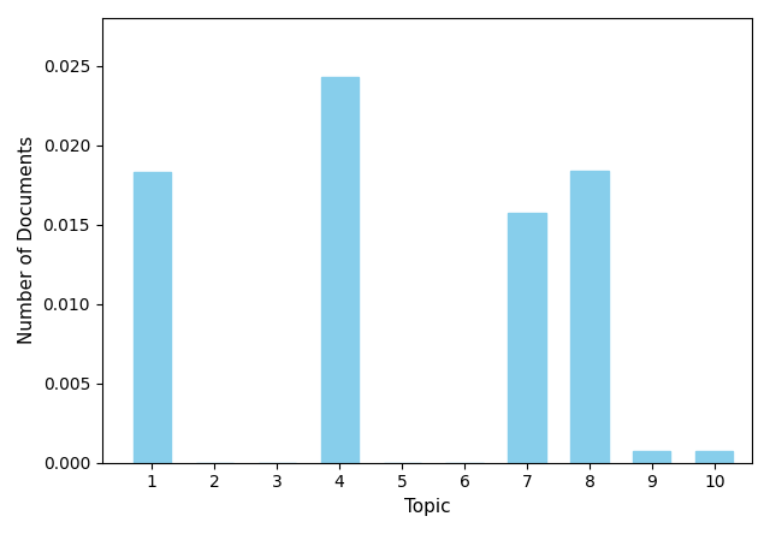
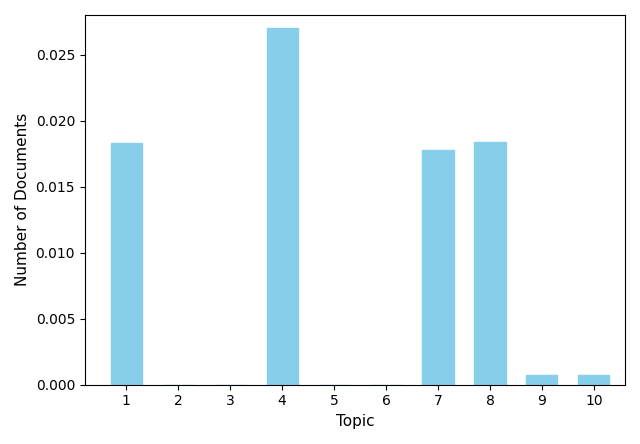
4: 0.0243 -> 0.0270
7: 0.0157 -> 0.0178
